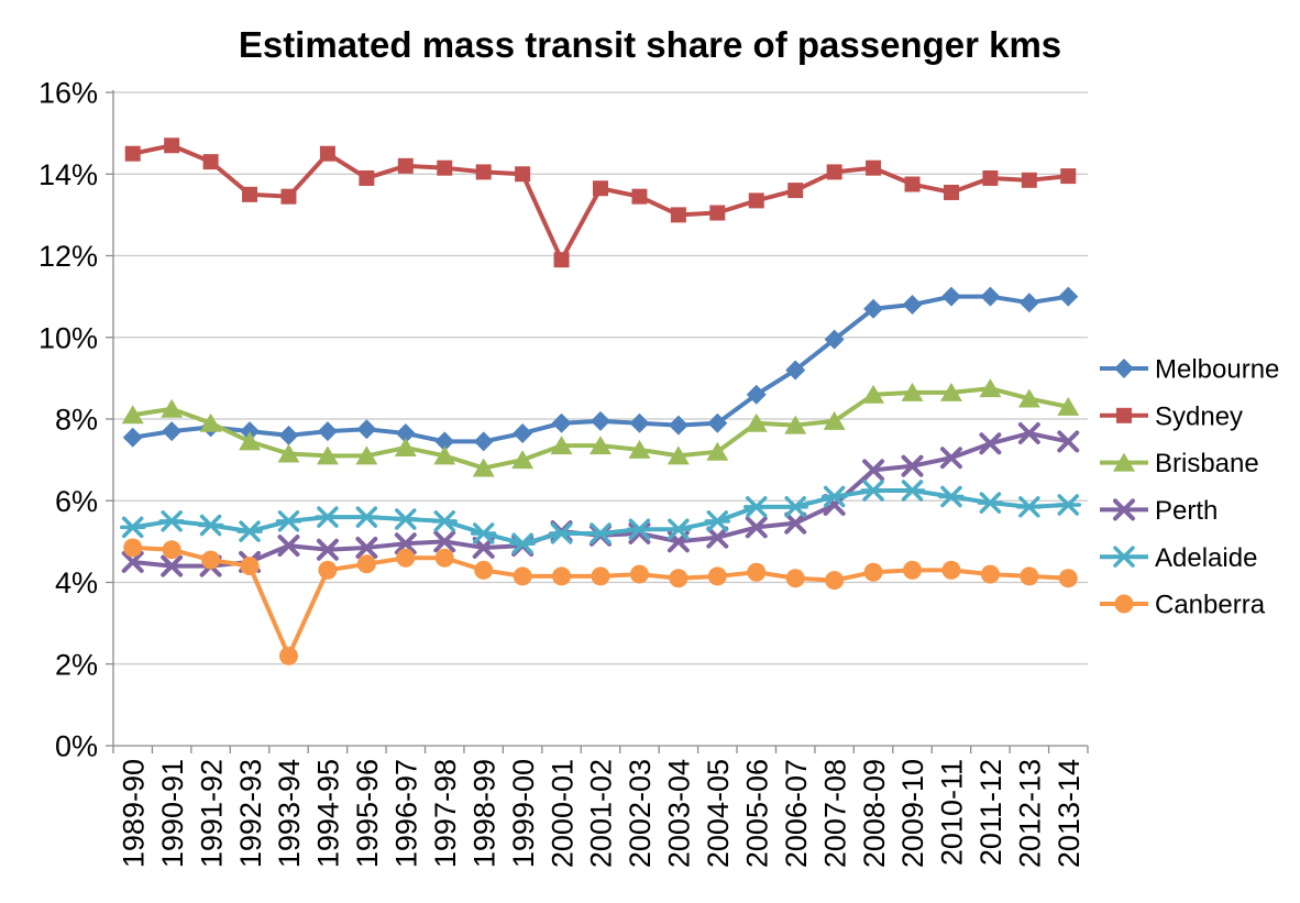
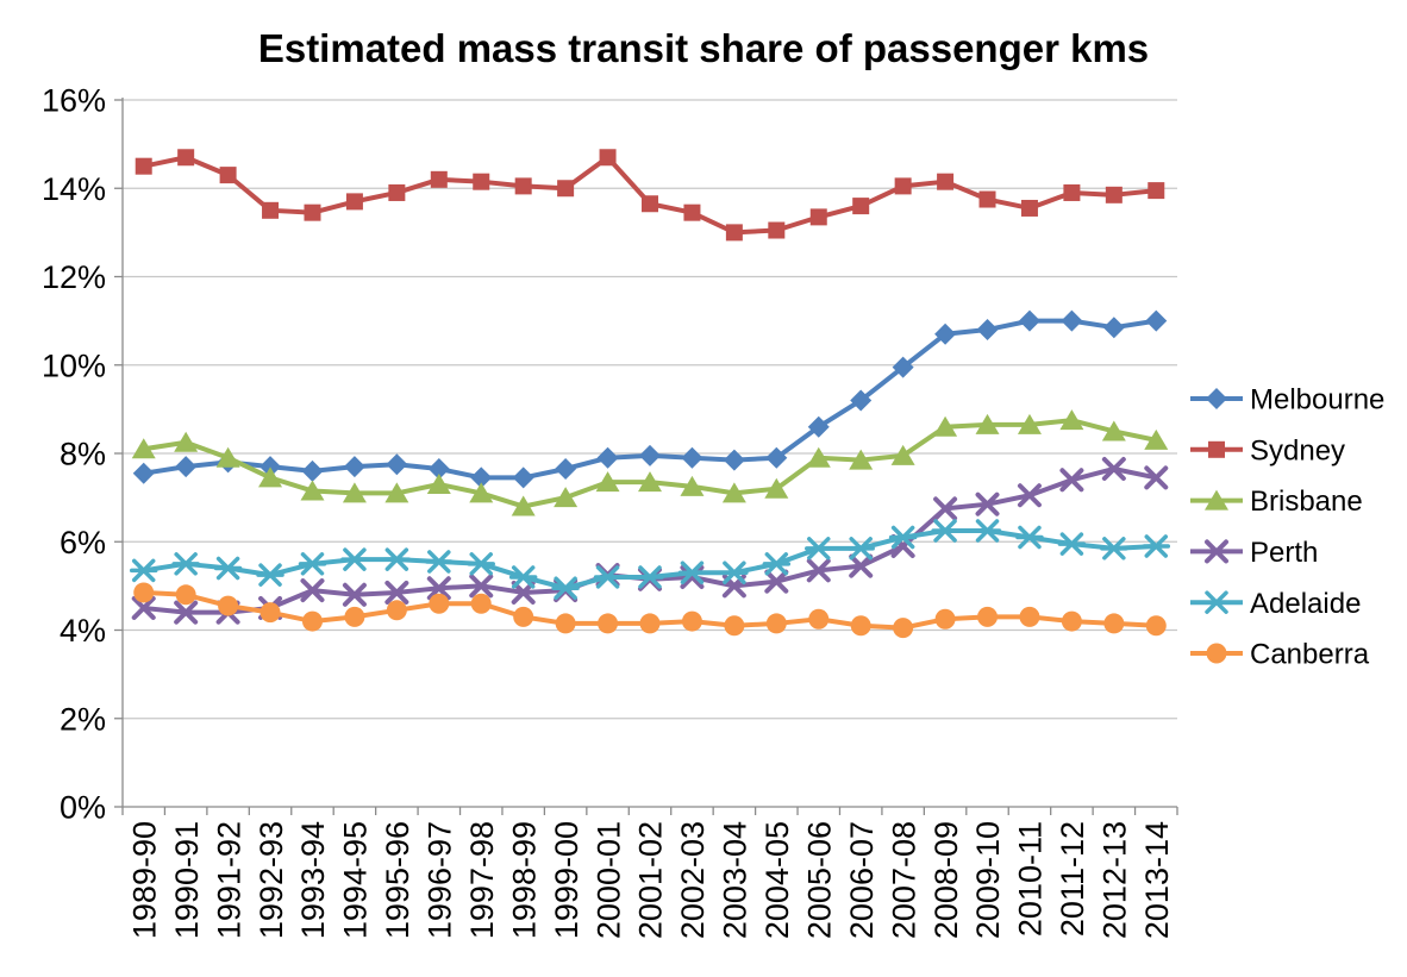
Canberra/1993-94: 2.2% -> 4.2%
Sydney/1994-95: 14.5% -> 13.7%
Sydney/2000-01: 11.9% -> 14.7%
